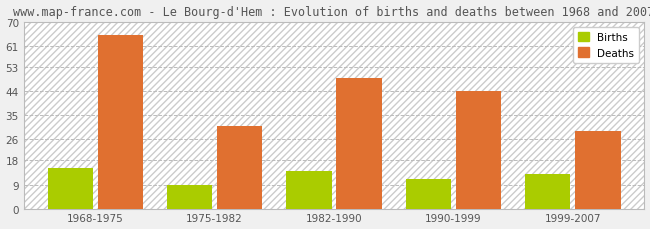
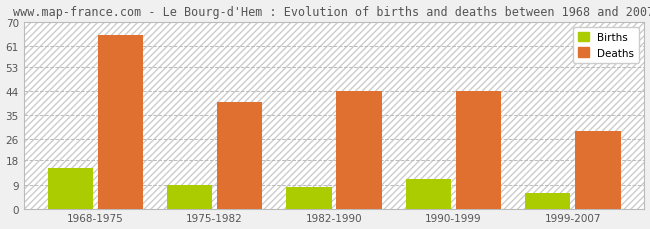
Deaths/1975-1982: 31 -> 40
Births/1982-1990: 14 -> 8
Deaths/1982-1990: 49 -> 44
Births/1999-2007: 13 -> 6
